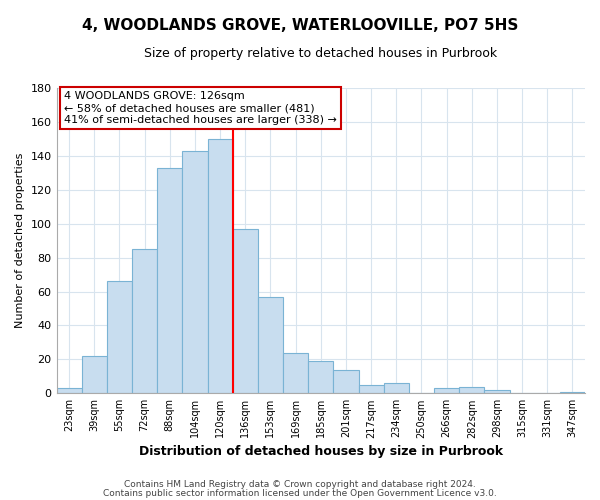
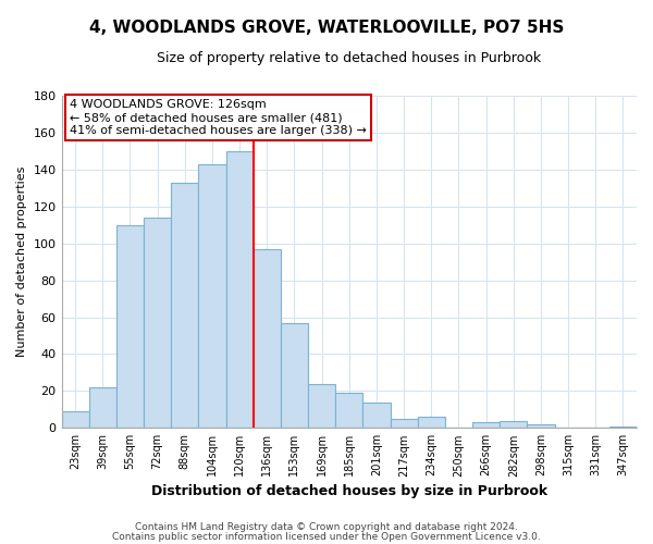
23sqm: 3 -> 9
55sqm: 66 -> 110
72sqm: 85 -> 114
